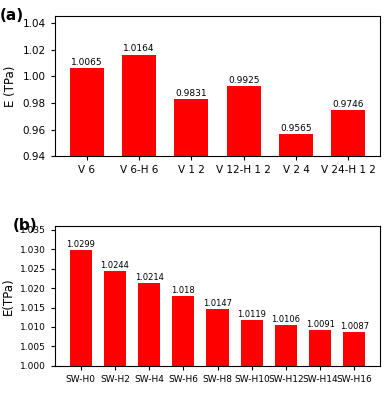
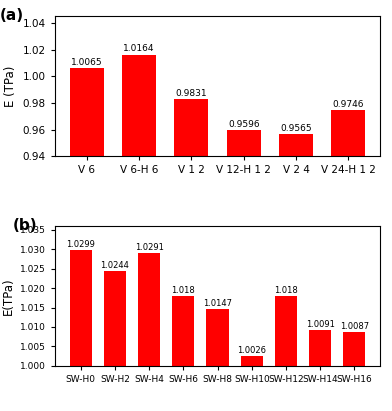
V 12-H 1 2: 0.9925 -> 0.9596
SW-H4: 1.0214 -> 1.0291
SW-H10: 1.0119 -> 1.0026
SW-H12: 1.0106 -> 1.018
